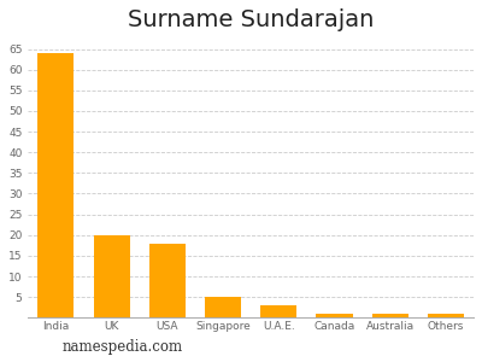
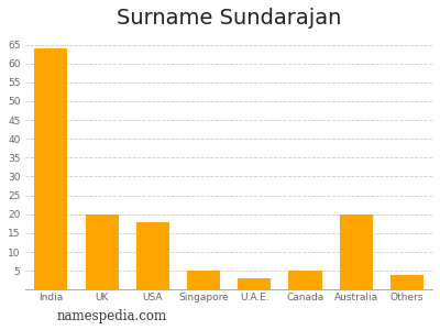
Canada: 1 -> 5
Australia: 1 -> 20
Others: 1 -> 4
